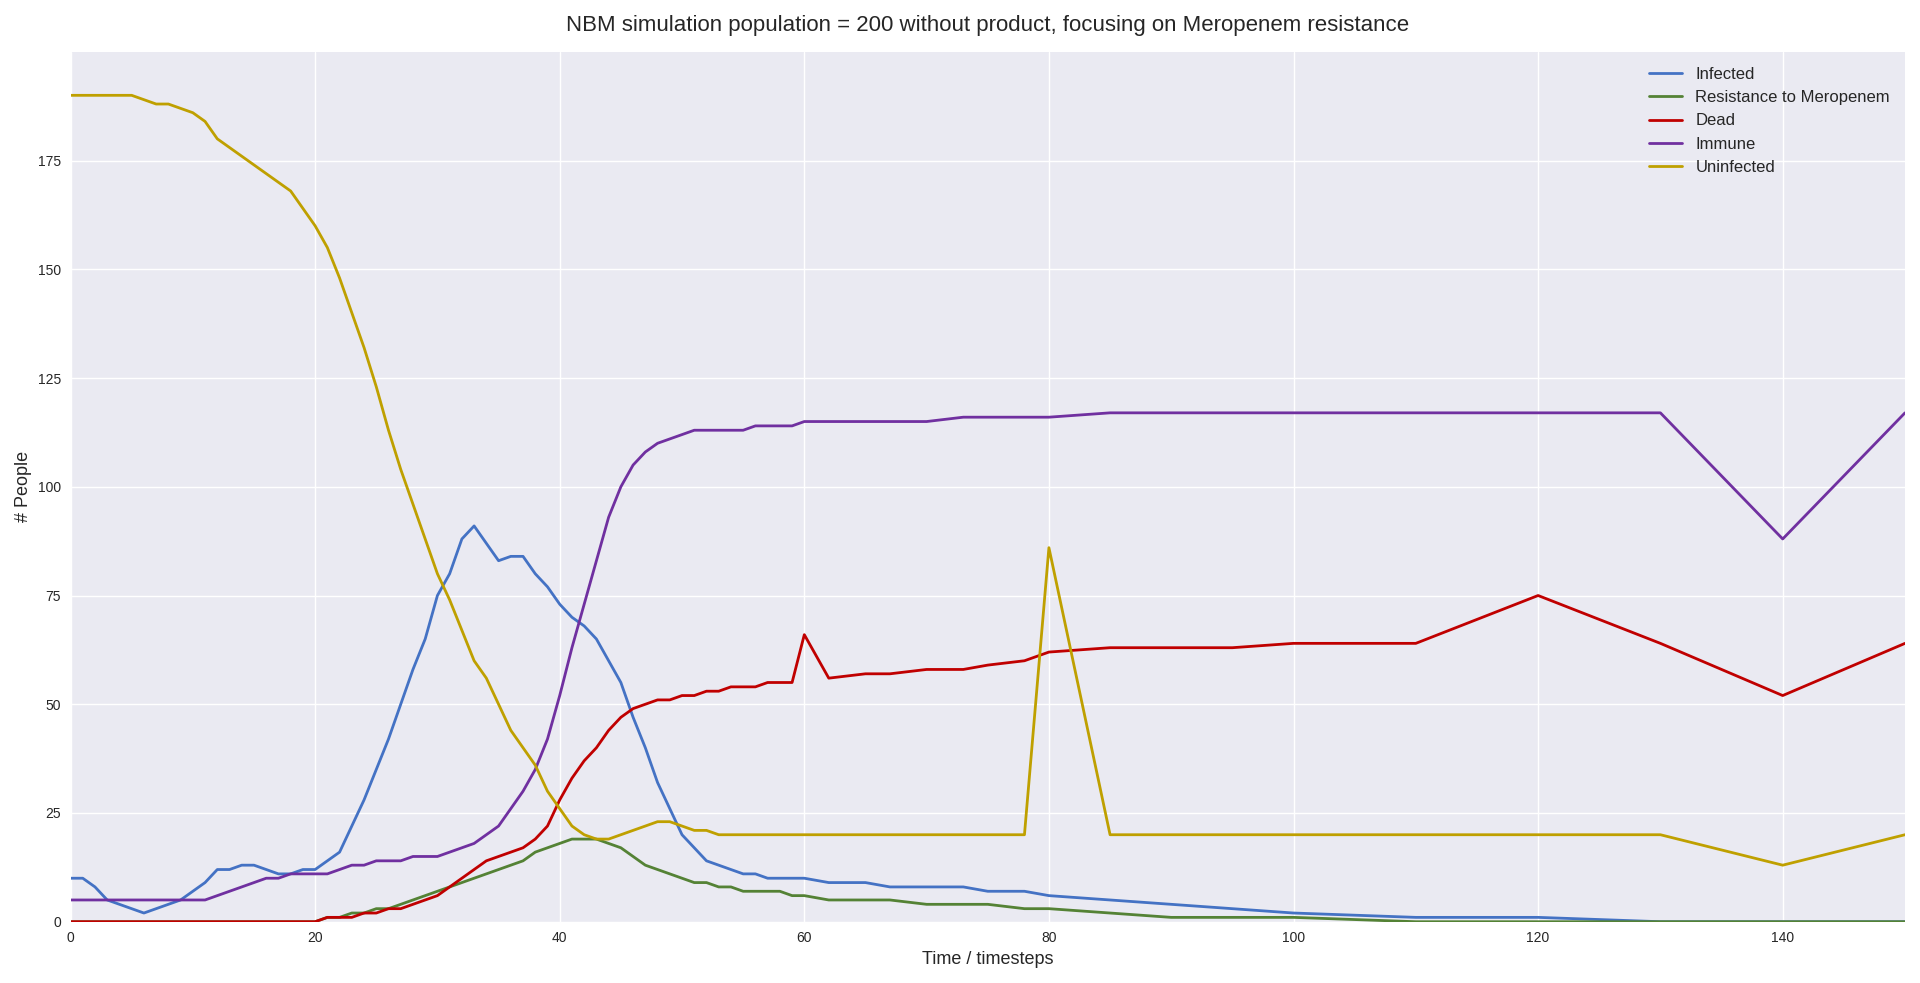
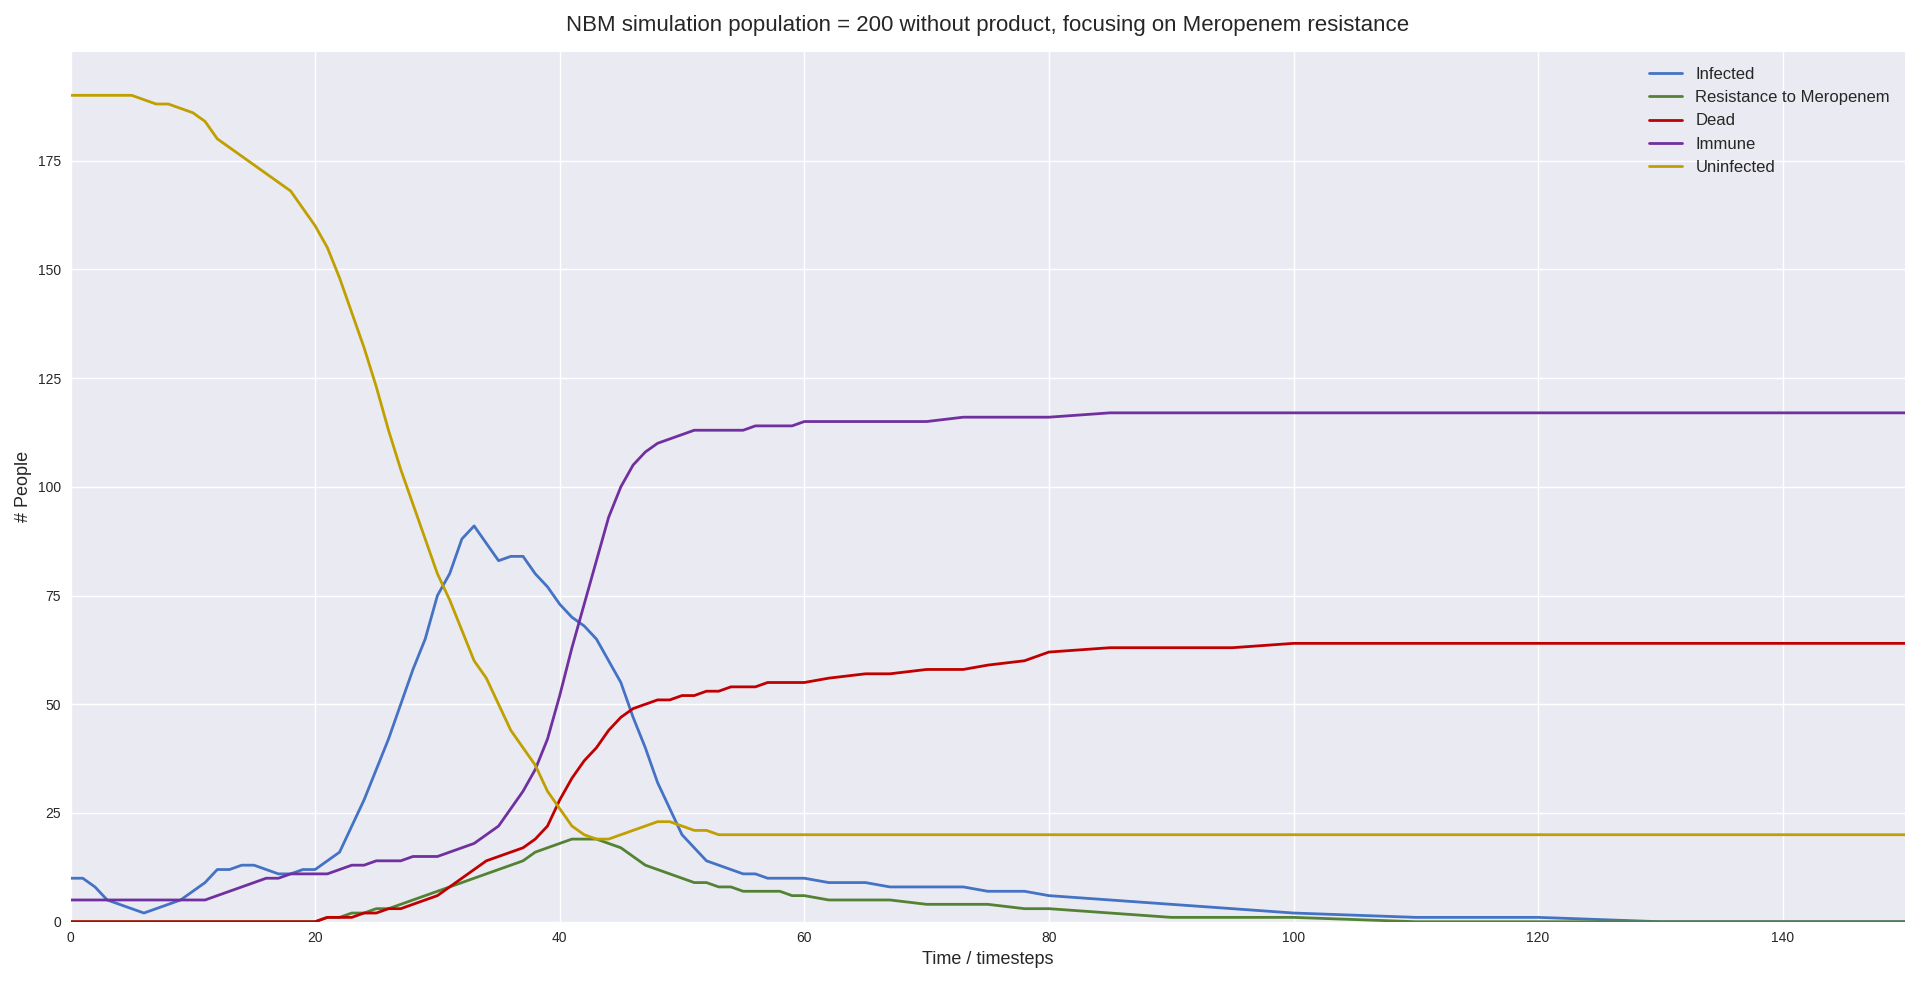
Dead/60: 66 -> 55
Uninfected/80: 86 -> 20
Dead/120: 75 -> 64
Dead/140: 52 -> 64
Immune/140: 88 -> 117
Uninfected/140: 13 -> 20
